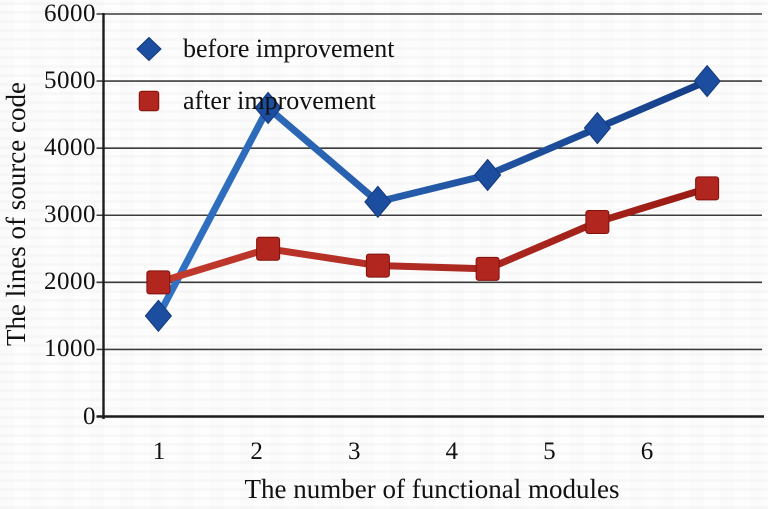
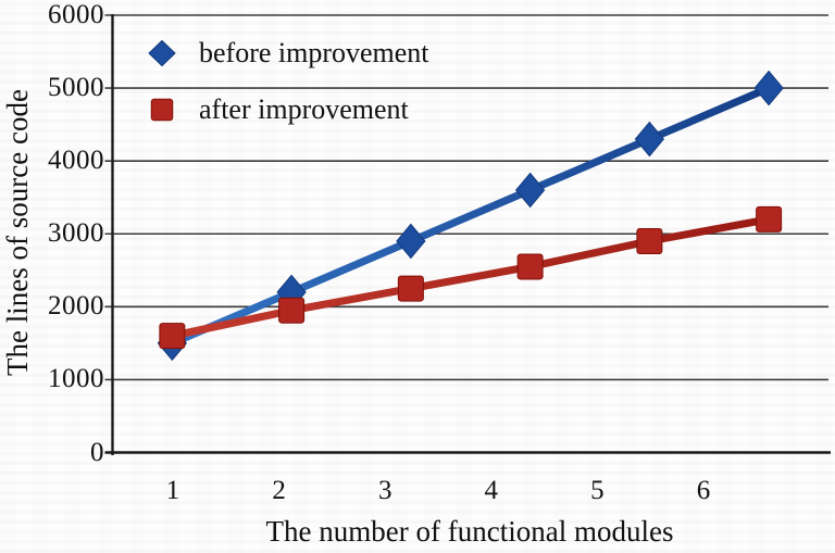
after improvement/1: 2000 -> 1600
before improvement/2: 4600 -> 2200
after improvement/2: 2500 -> 2000
before improvement/3: 3200 -> 2900
after improvement/4: 2200 -> 2600
after improvement/6: 3400 -> 3200
